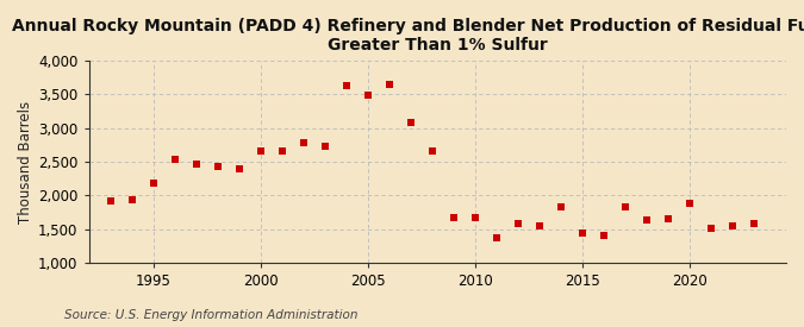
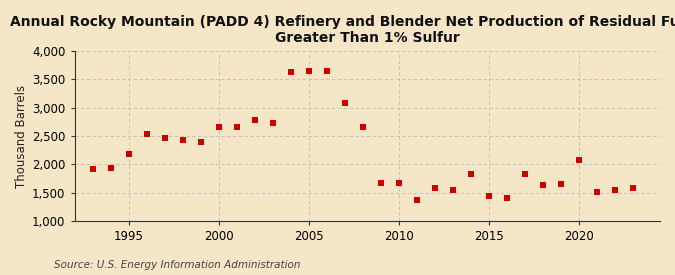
2005: 3,490 -> 3,640
2020: 1,890 -> 2,080
